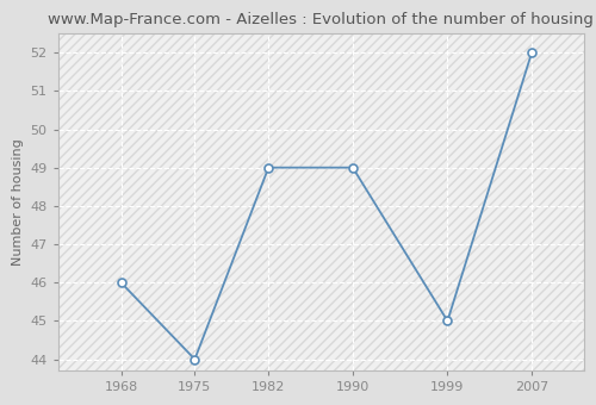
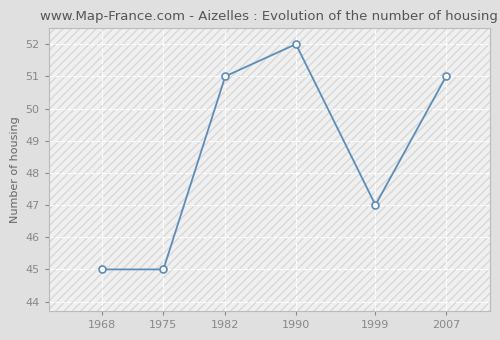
1968: 46 -> 45
1975: 44 -> 45
1982: 49 -> 51
1990: 49 -> 52
1999: 45 -> 47
2007: 52 -> 51
